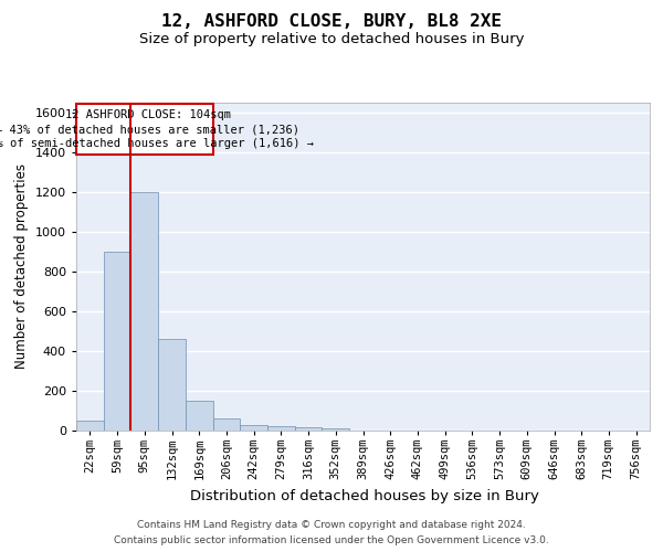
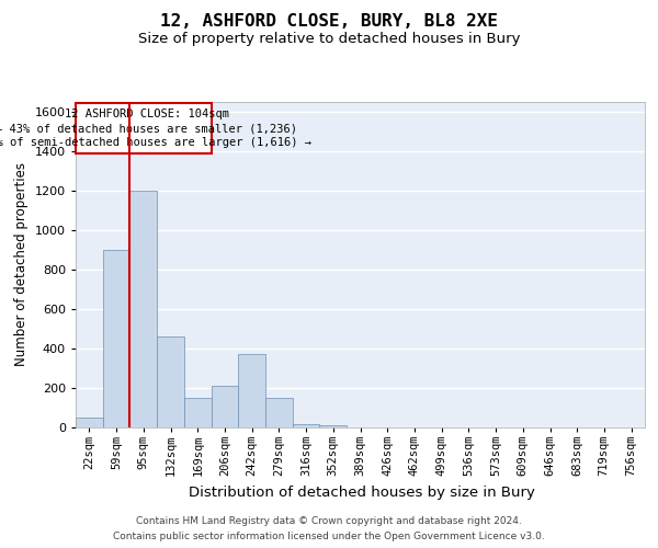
206sqm: 60 -> 210
242sqm: 30 -> 370
279sqm: 20 -> 150
